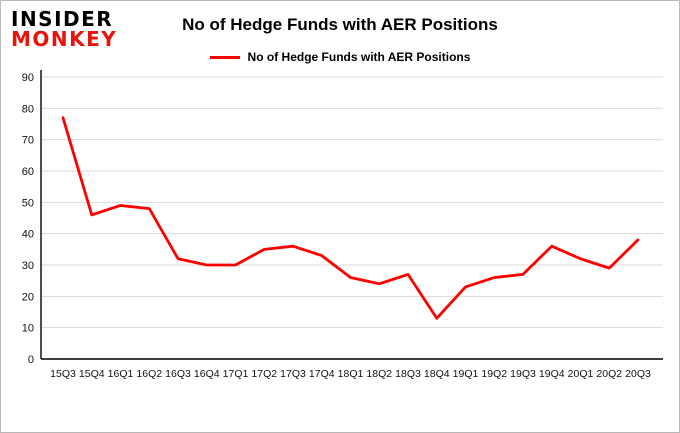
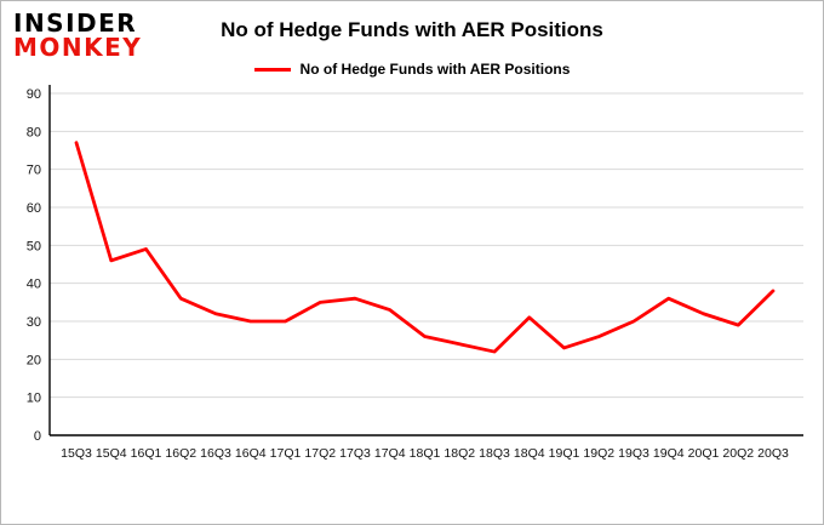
16Q2: 48 -> 36
18Q3: 27 -> 22
18Q4: 13 -> 31
19Q3: 27 -> 30
